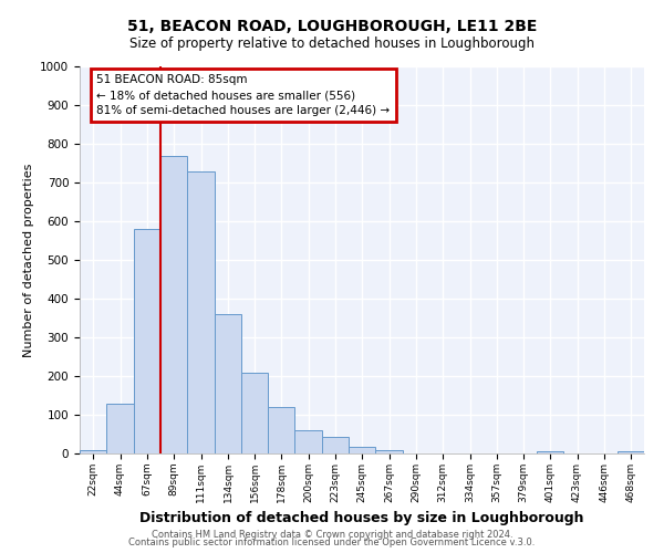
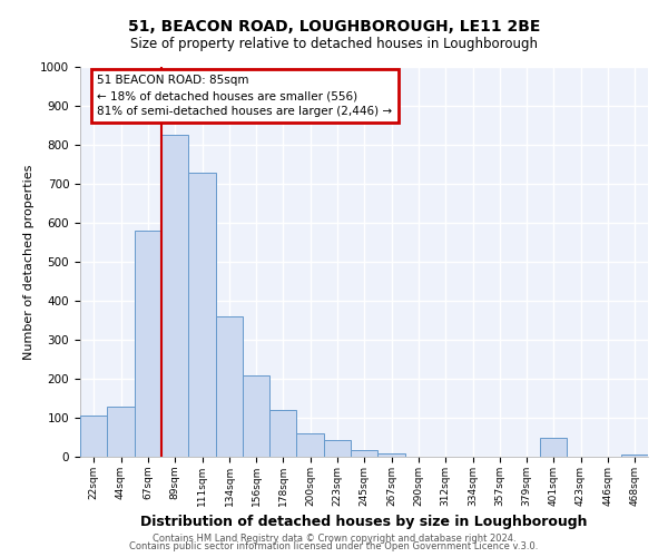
22sqm: 10 -> 105
89sqm: 770 -> 825
401sqm: 5 -> 50
